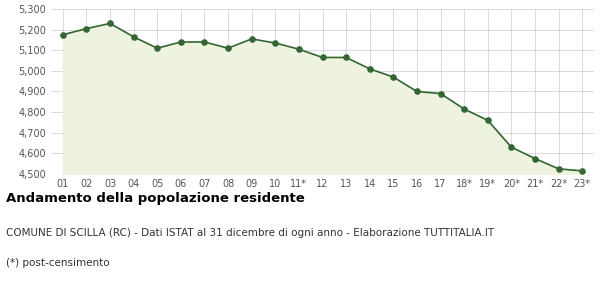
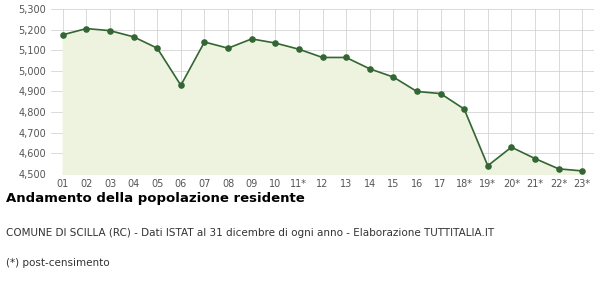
03: 5,230 -> 5,195
06: 5,140 -> 4,930
19*: 4,760 -> 4,540
